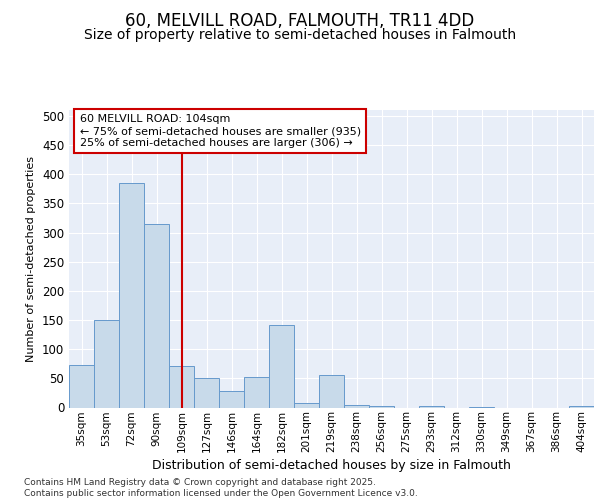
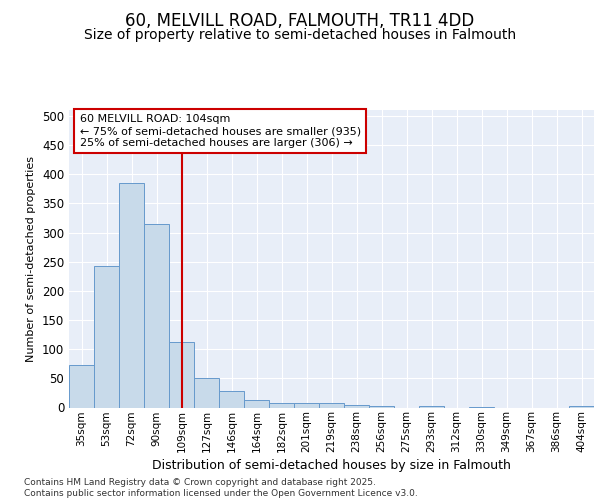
53sqm: 150 -> 242
109sqm: 72 -> 113
164sqm: 52 -> 13
182sqm: 142 -> 7
219sqm: 56 -> 8
